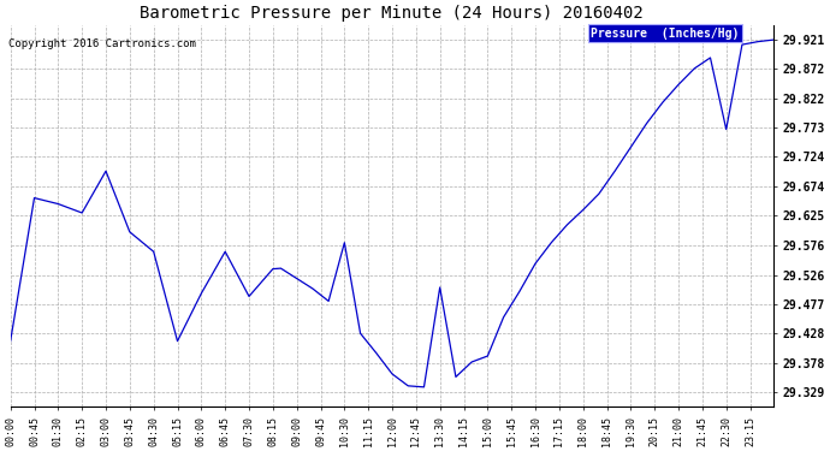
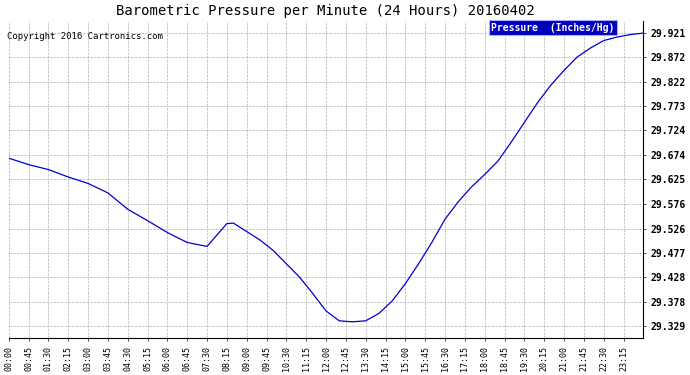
00:00: 29.415 -> 29.668
03:00: 29.700 -> 29.617
05:15: 29.415 -> 29.542
06:00: 29.495 -> 29.518
06:45: 29.565 -> 29.498
10:30: 29.580 -> 29.455
13:30: 29.505 -> 29.340
15:00: 29.390 -> 29.415
22:30: 29.770 -> 29.905
